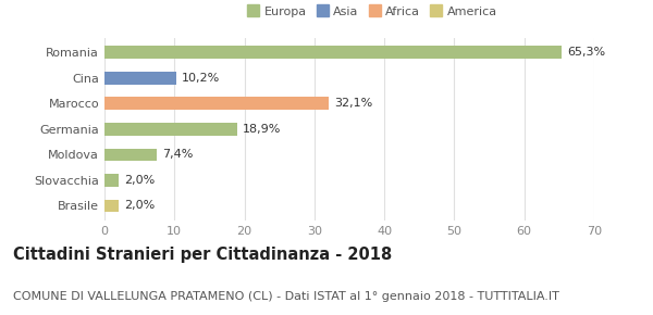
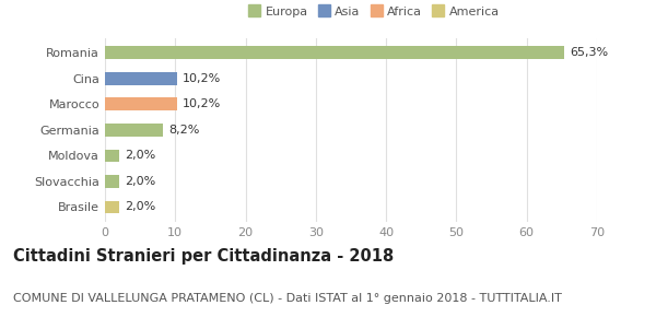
Marocco: 32,1% -> 10,2%
Germania: 18,9% -> 8,2%
Moldova: 7,4% -> 2,0%
